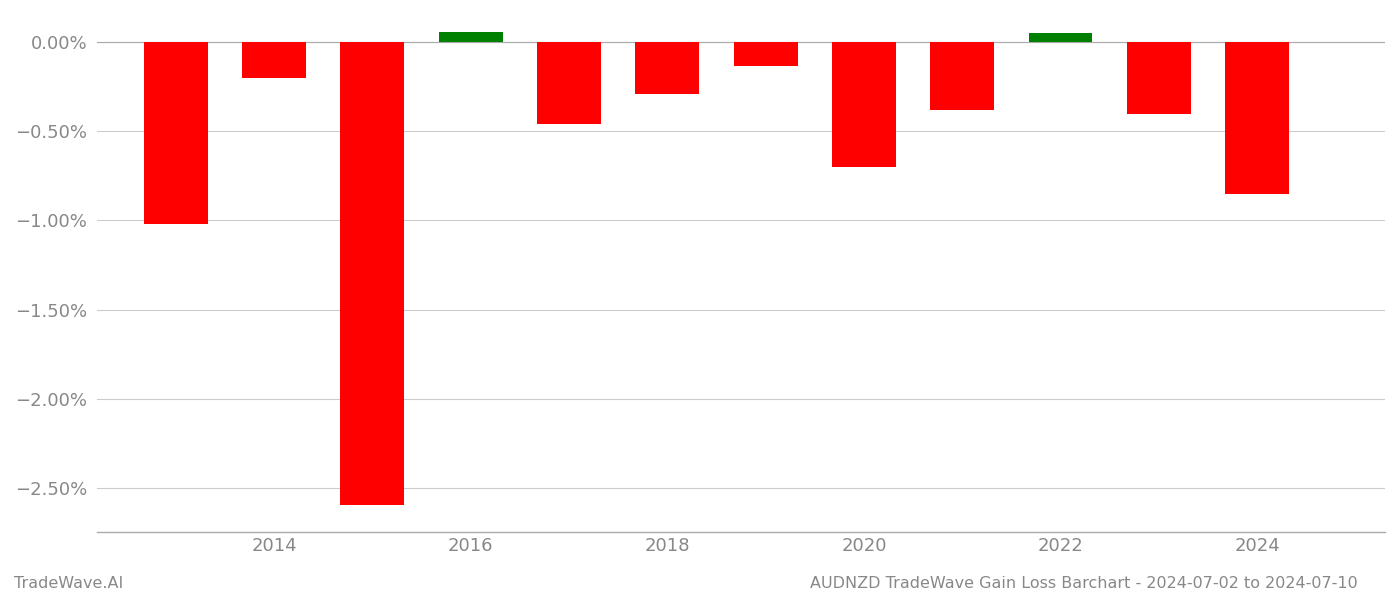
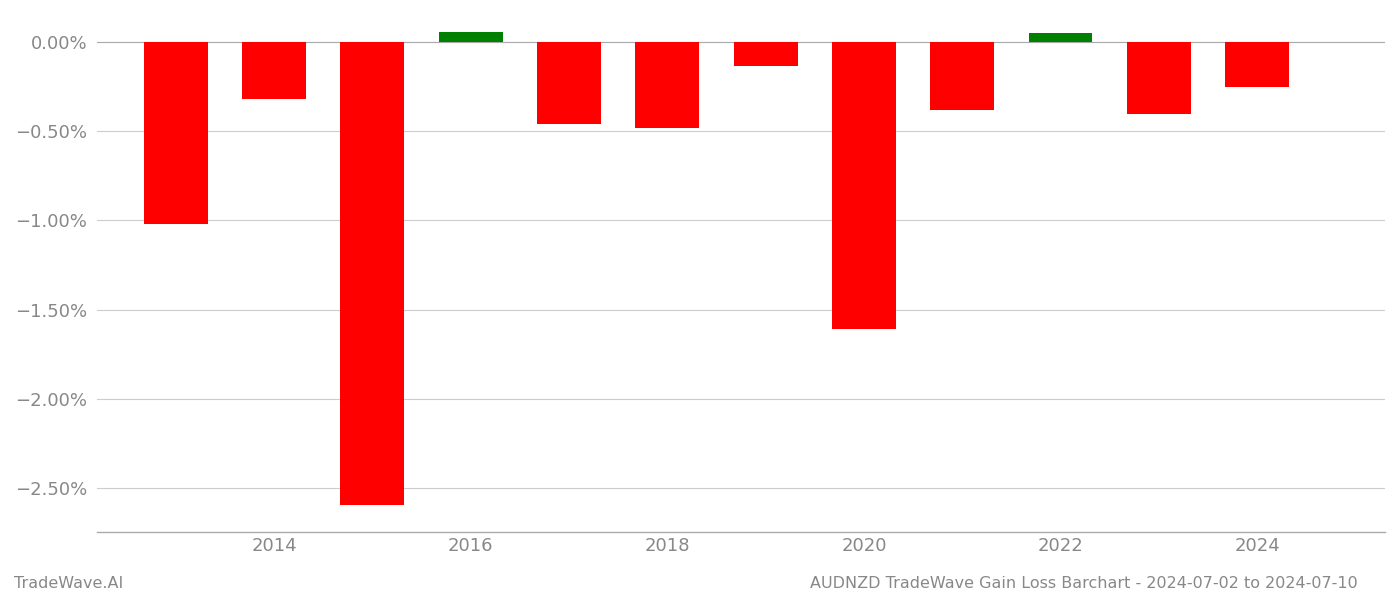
2014: -0.20% -> -0.32%
2018: -0.29% -> -0.48%
2020: -0.70% -> -1.61%
2024: -0.85% -> -0.25%
